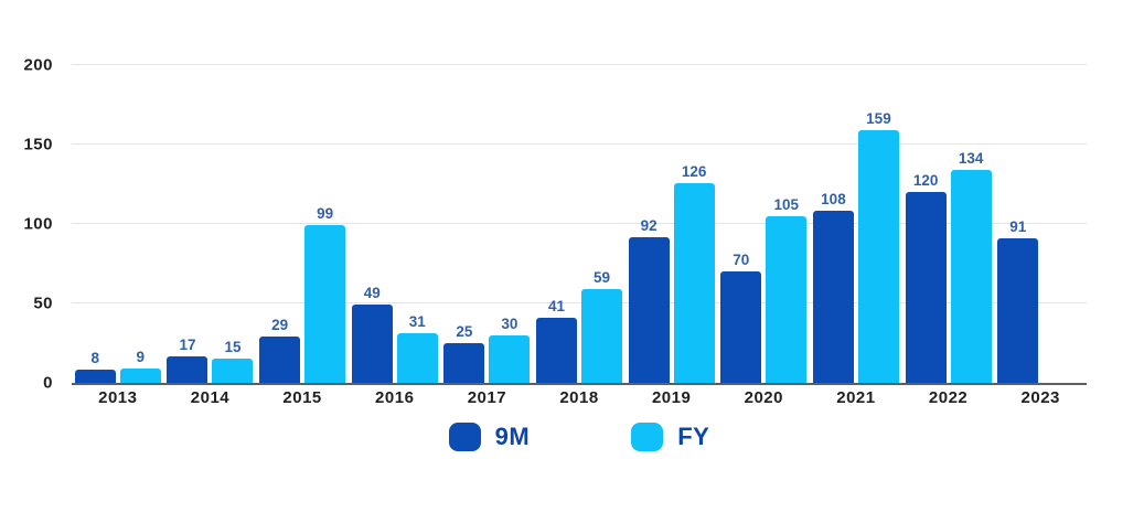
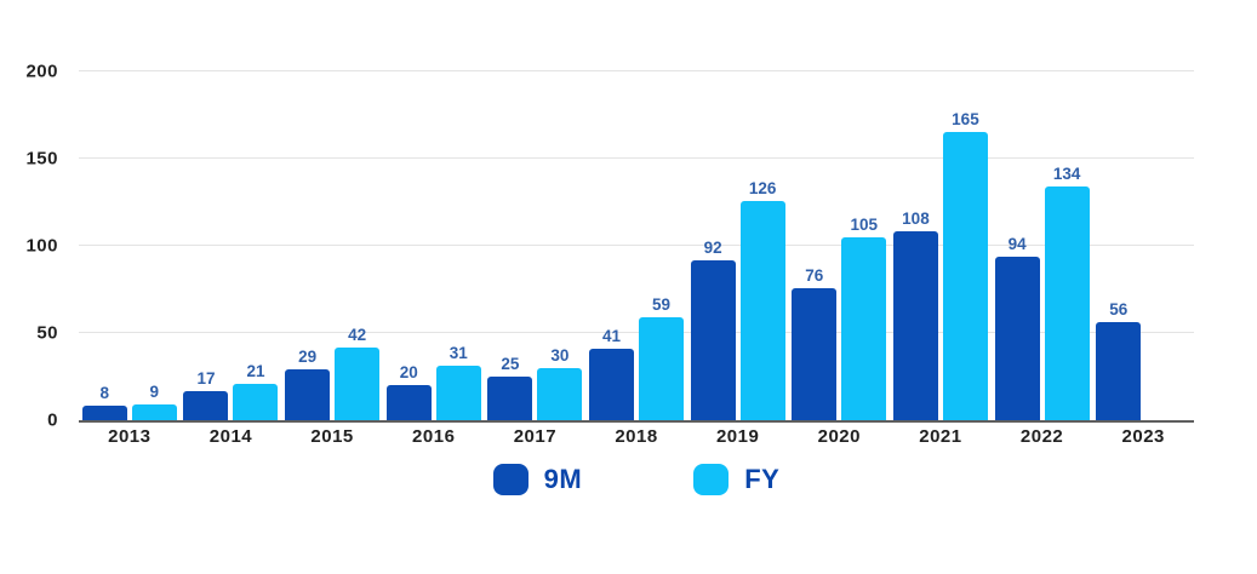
FY/2014: 15 -> 21
FY/2015: 99 -> 42
9M/2016: 49 -> 20
9M/2020: 70 -> 76
FY/2021: 159 -> 165
9M/2022: 120 -> 94
9M/2023: 91 -> 56
